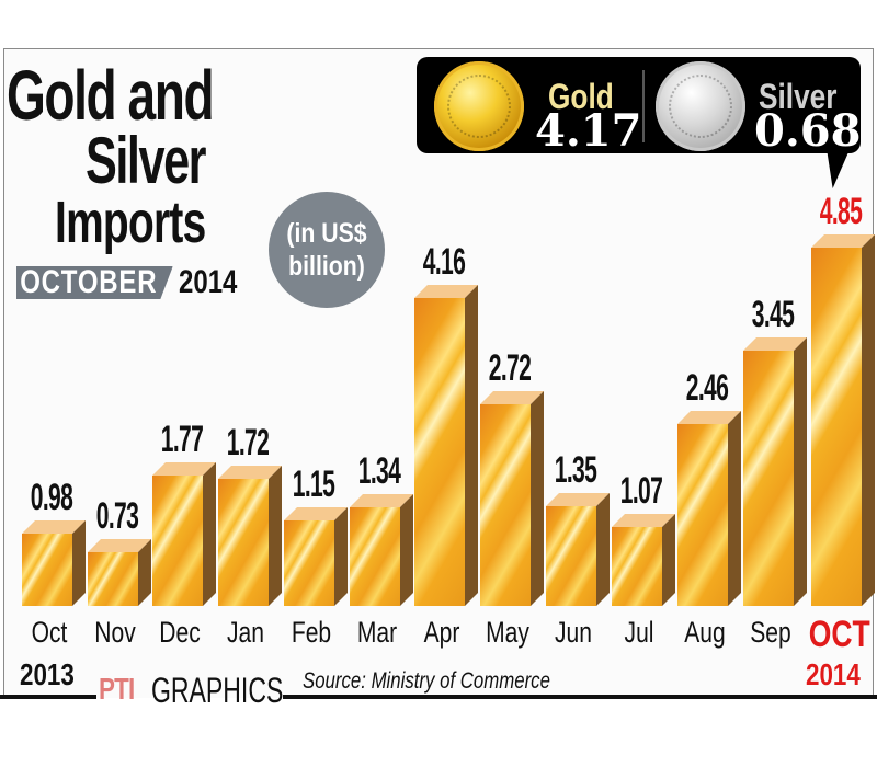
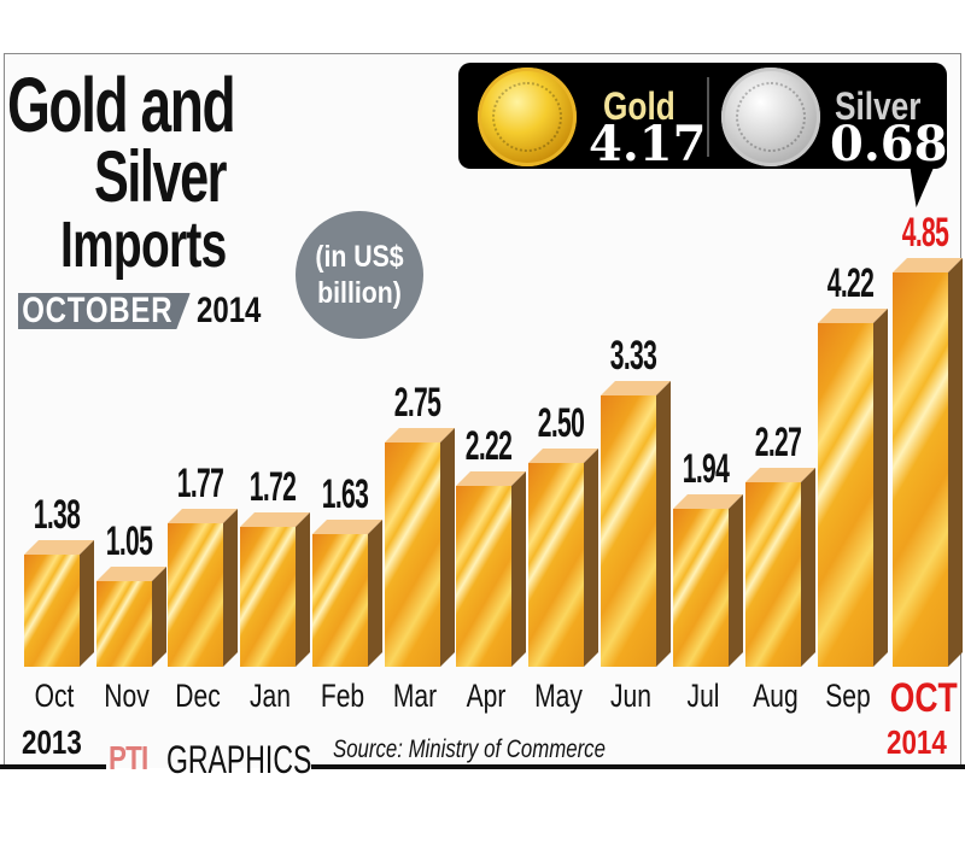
Oct: 0.98 -> 1.38
Nov: 0.73 -> 1.05
Feb: 1.15 -> 1.63
Mar: 1.34 -> 2.75
Apr: 4.16 -> 2.22
May: 2.72 -> 2.50
Jun: 1.35 -> 3.33
Jul: 1.07 -> 1.94
Aug: 2.46 -> 2.27
Sep: 3.45 -> 4.22
